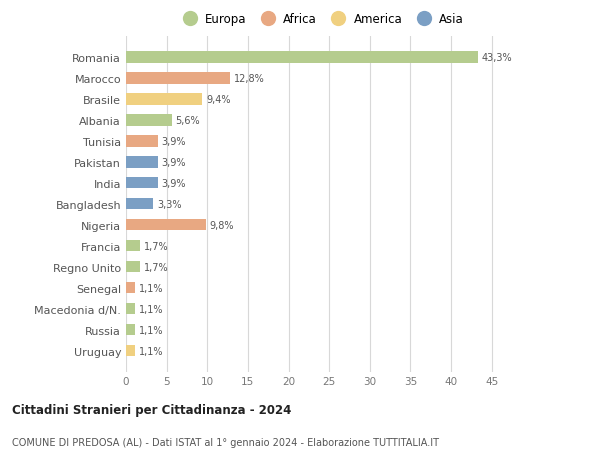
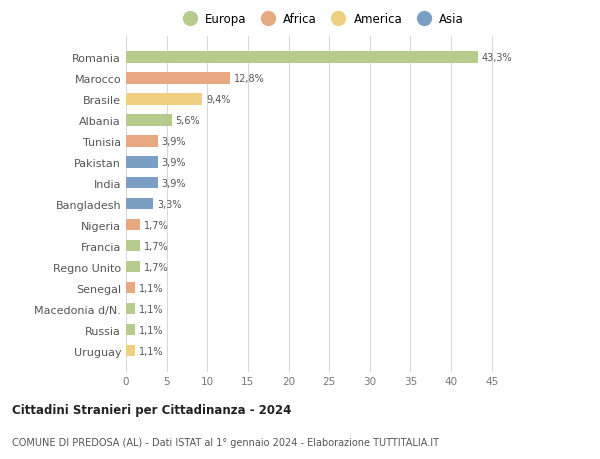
Nigeria: 9,8% -> 1,7%
